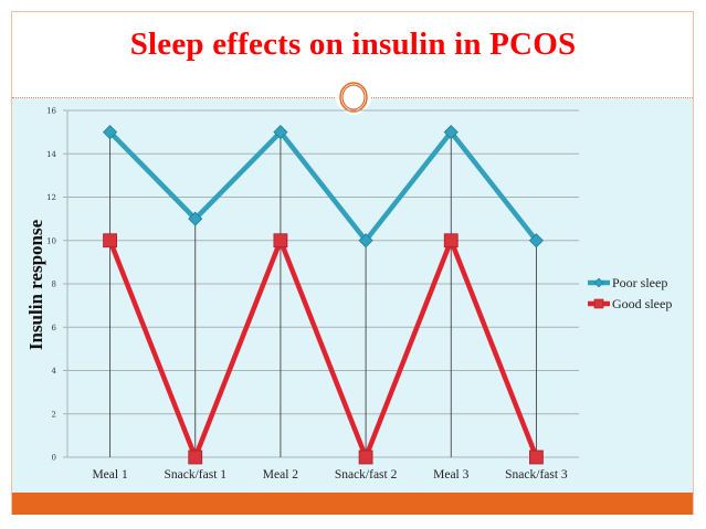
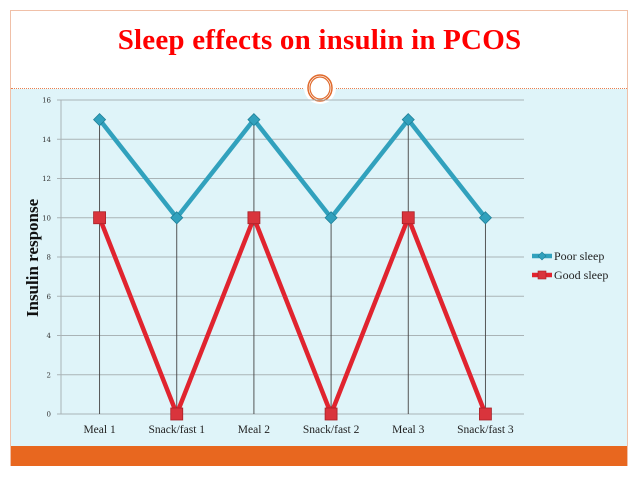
Poor sleep/Snack/fast 1: 11 -> 10
